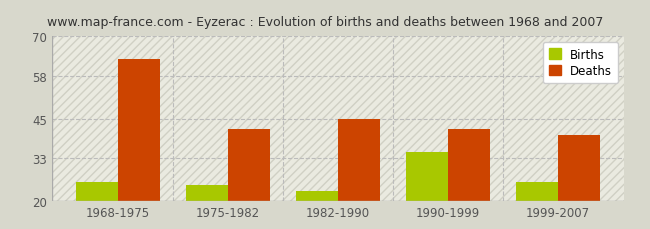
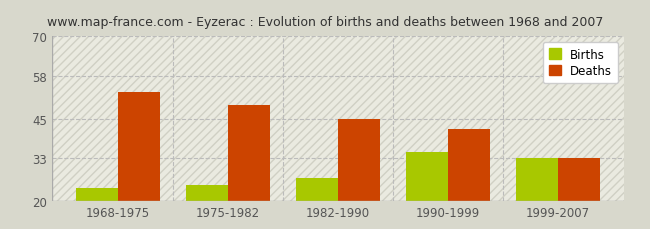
Births/1968-1975: 26 -> 24
Deaths/1968-1975: 63 -> 53
Deaths/1975-1982: 42 -> 49
Births/1982-1990: 23 -> 27
Births/1999-2007: 26 -> 33
Deaths/1999-2007: 40 -> 33
